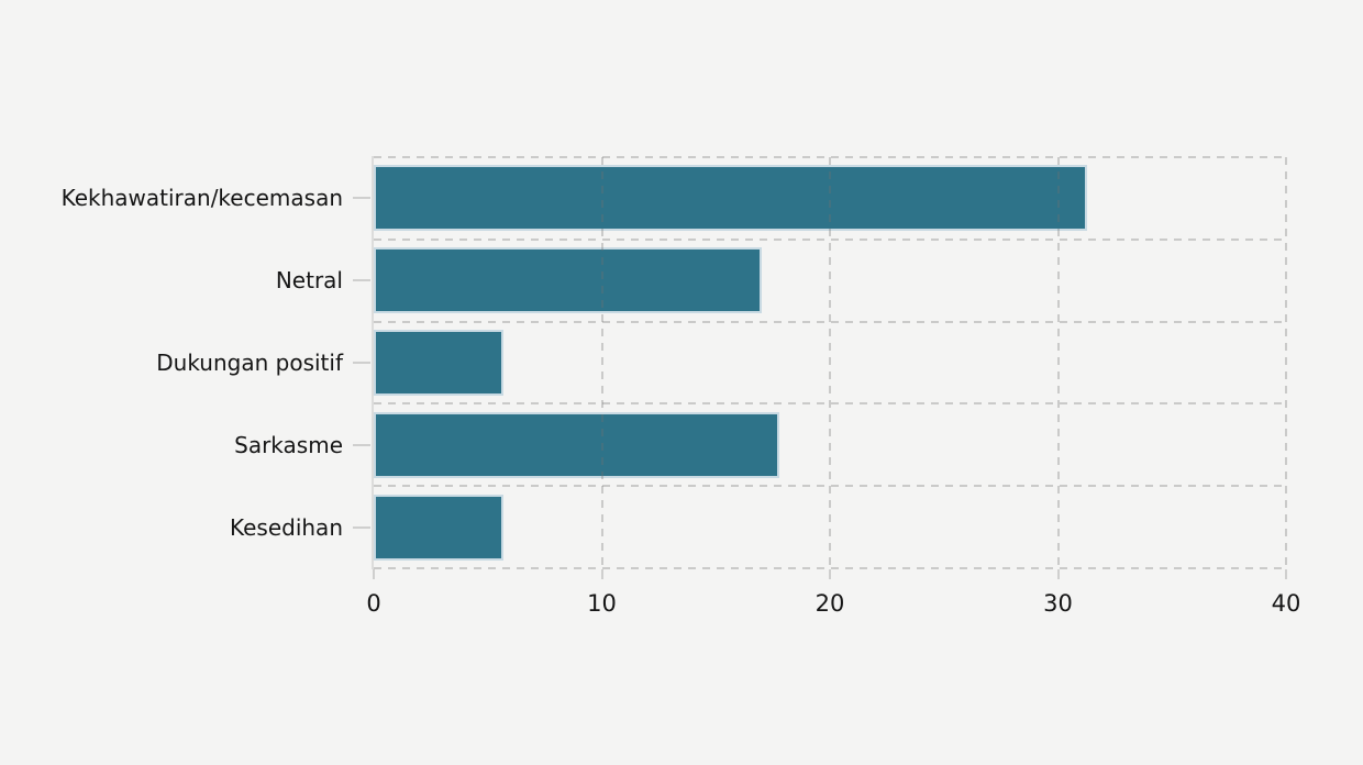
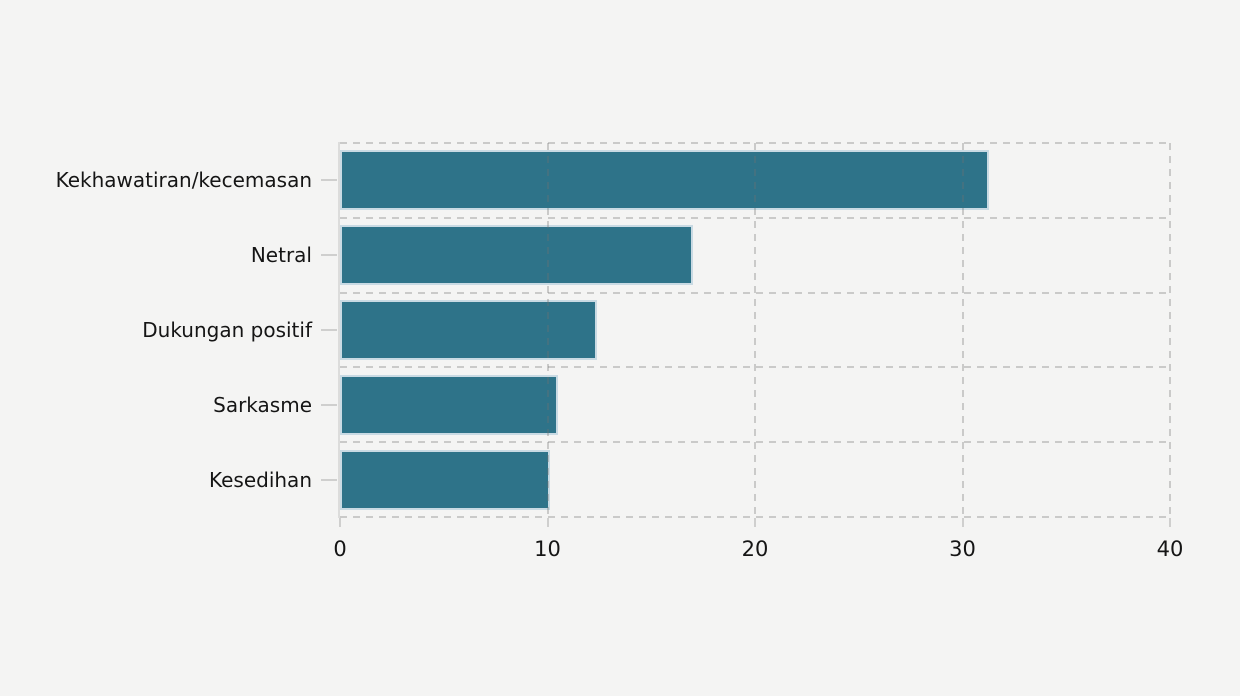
Dukungan positif: 5.7 -> 12.4
Sarkasme: 17.8 -> 10.5
Kesedihan: 5.7 -> 10.1
